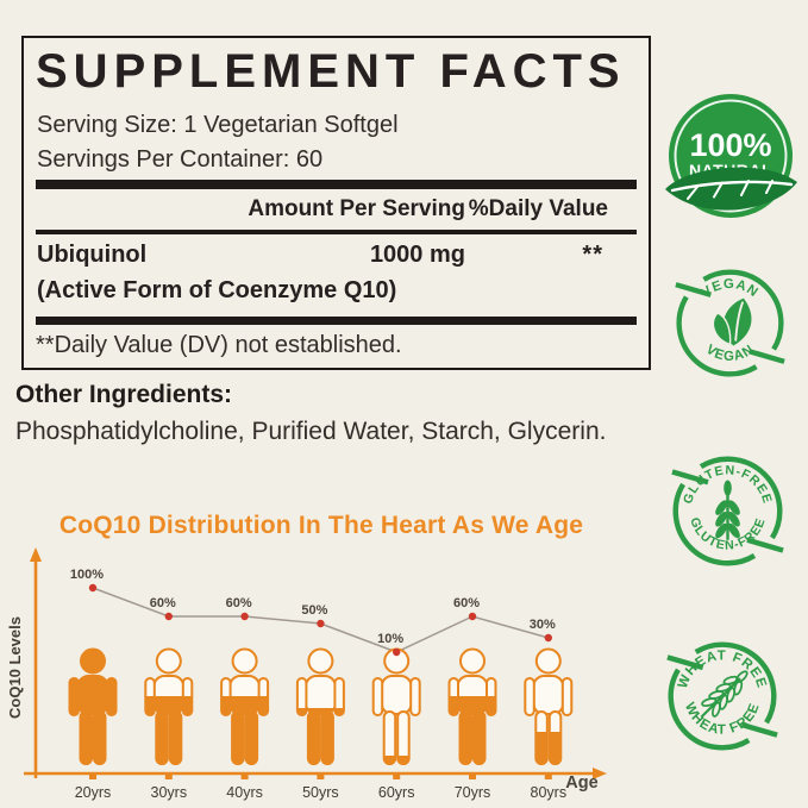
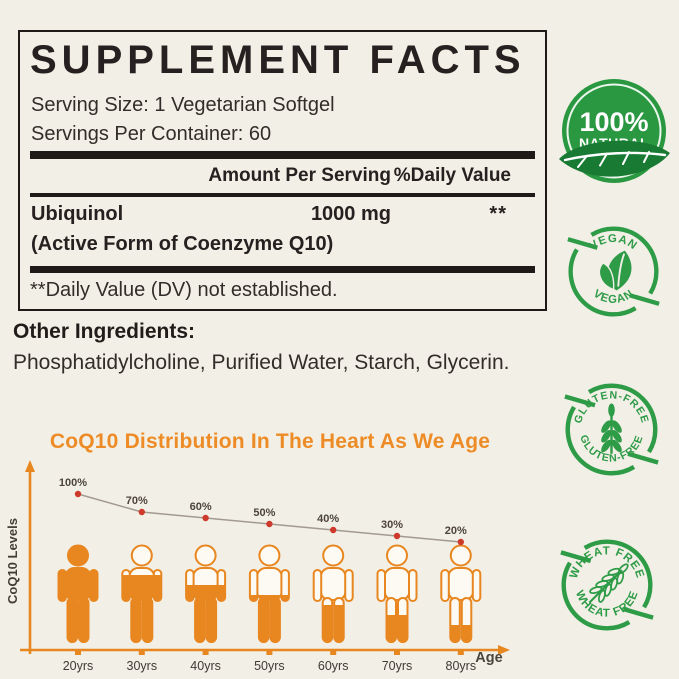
30yrs: 60% -> 70%
60yrs: 10% -> 40%
70yrs: 60% -> 30%
80yrs: 30% -> 20%
